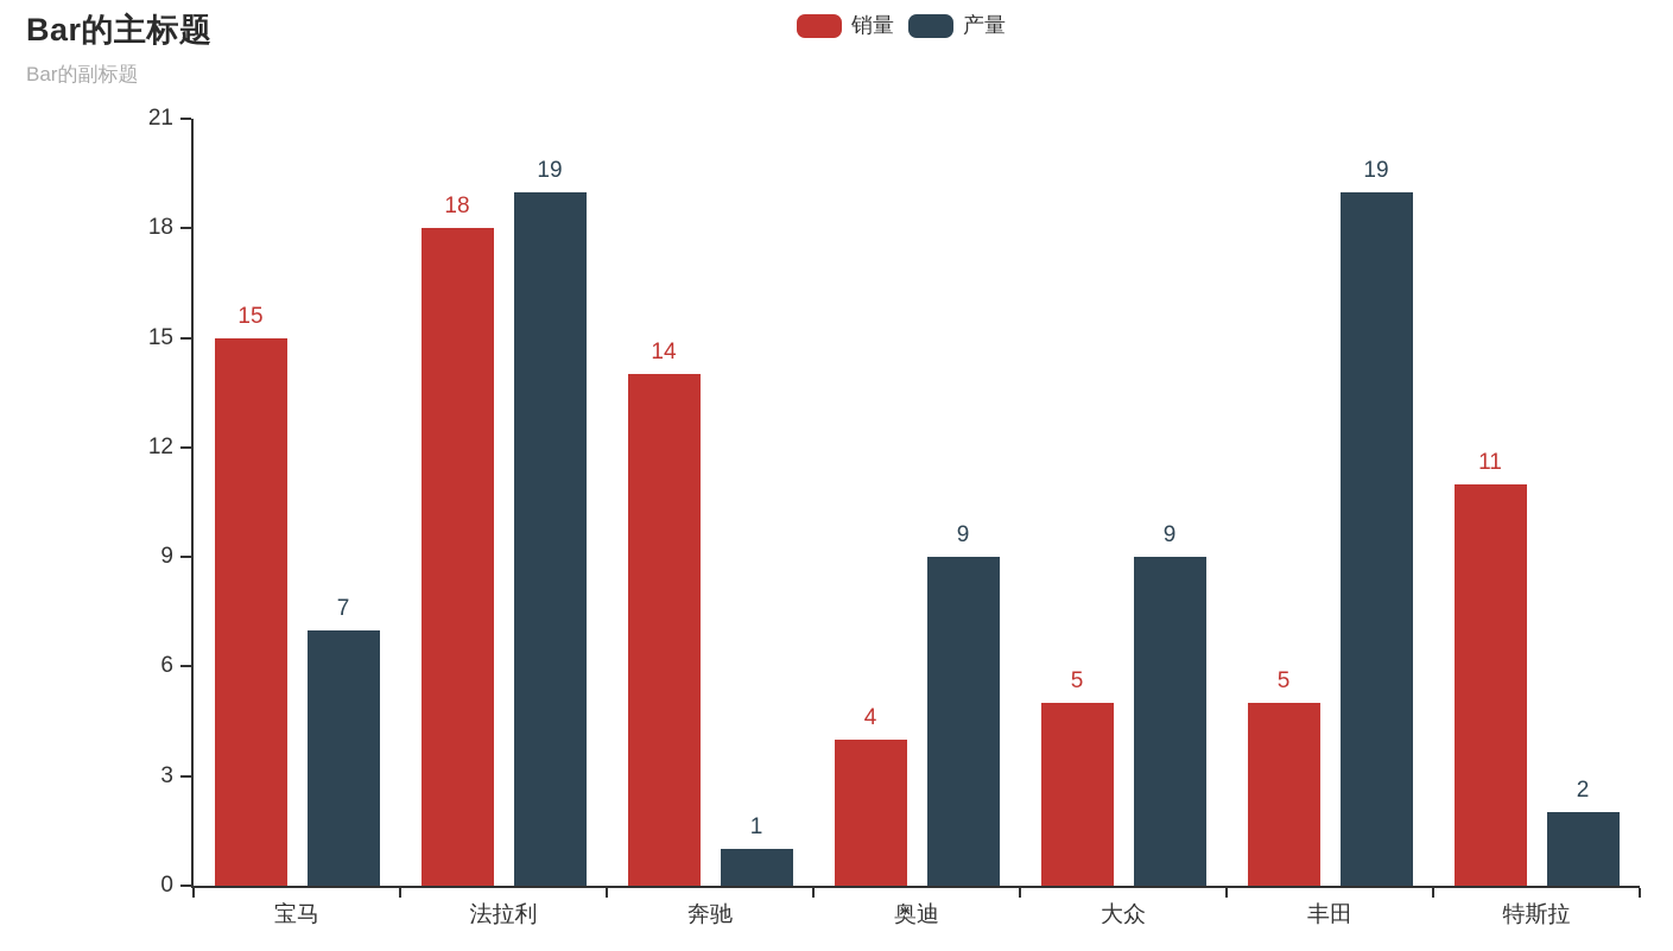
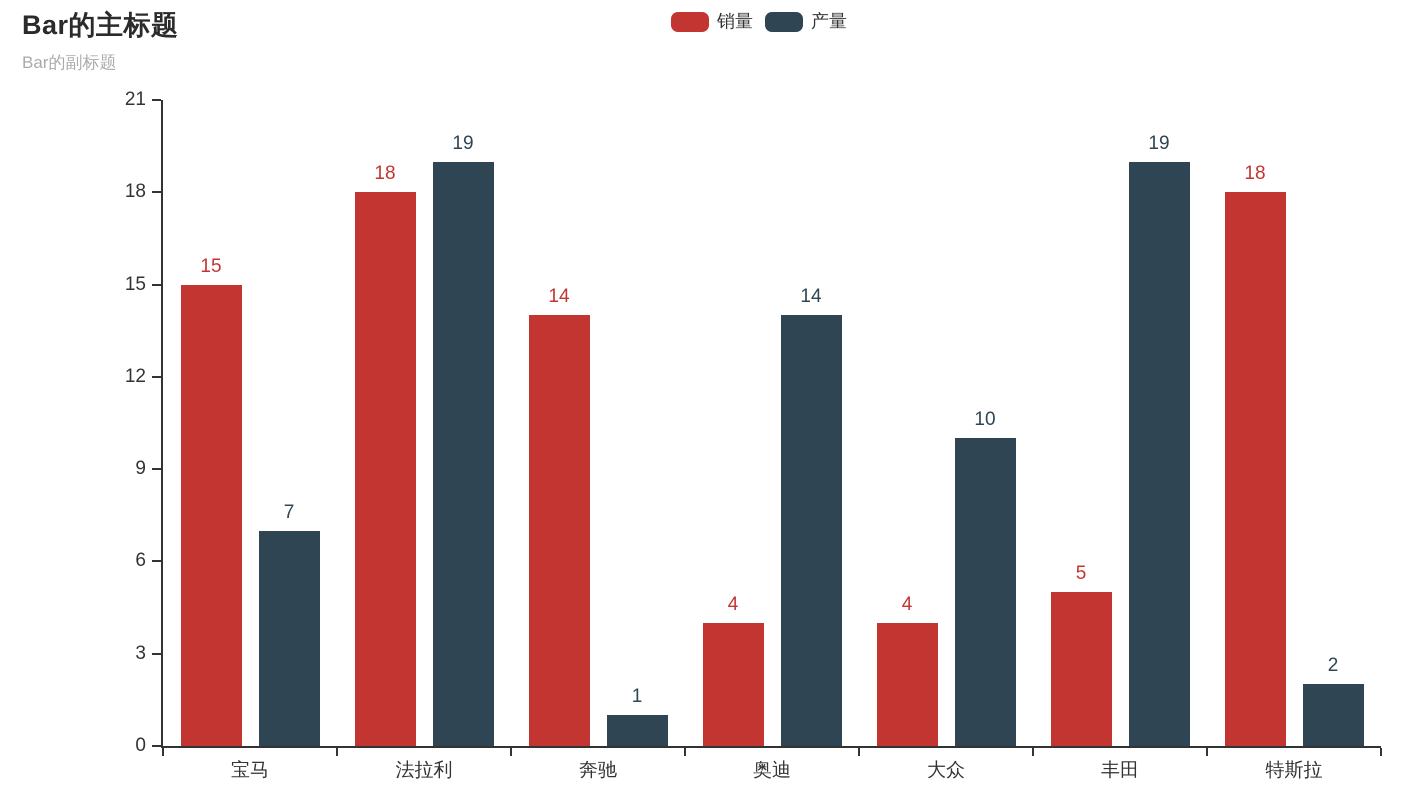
产量/奥迪: 9 -> 14
销量/大众: 5 -> 4
产量/大众: 9 -> 10
销量/特斯拉: 11 -> 18
